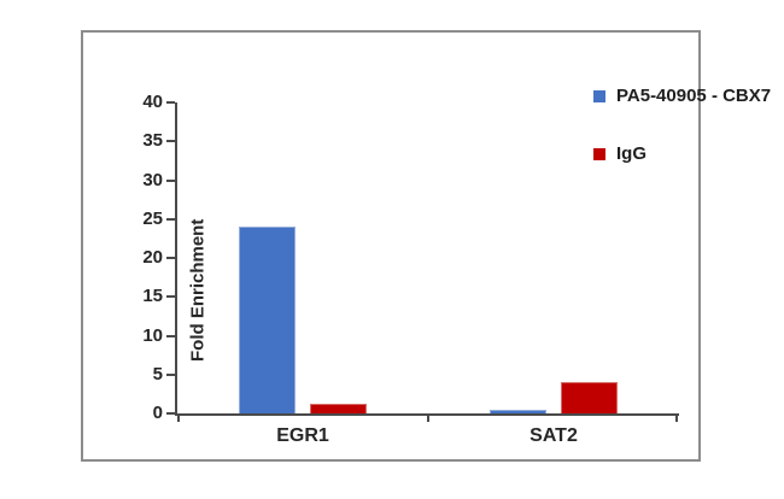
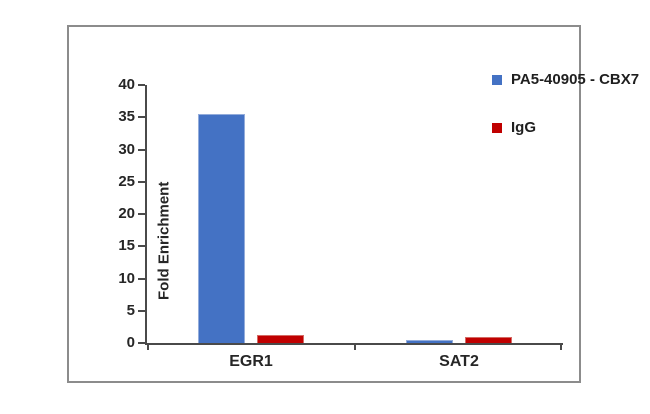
PA5-40905 - CBX7/EGR1: 24 -> 36
IgG/SAT2: 4 -> 1
